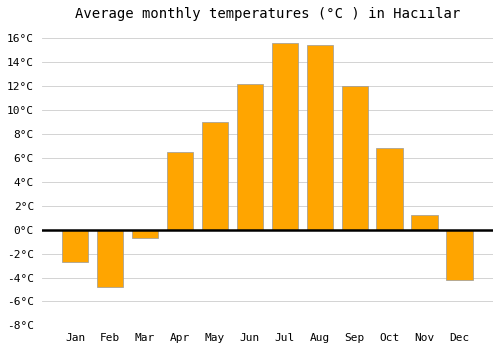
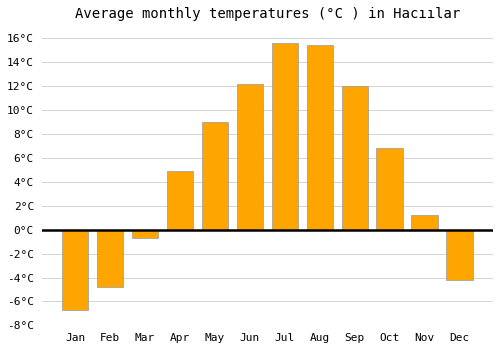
Jan: -2.7°C -> -6.7°C
Apr: 6.5°C -> 4.9°C
